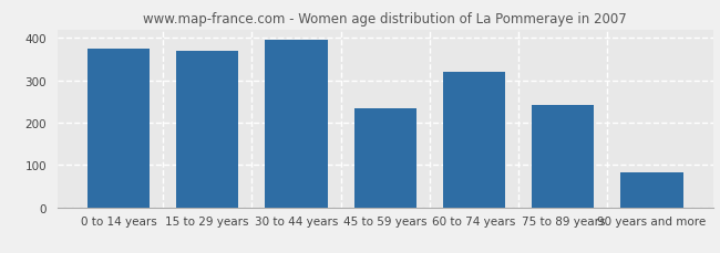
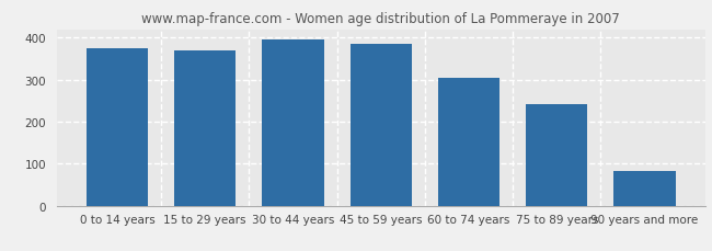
45 to 59 years: 235 -> 385
60 to 74 years: 320 -> 304
